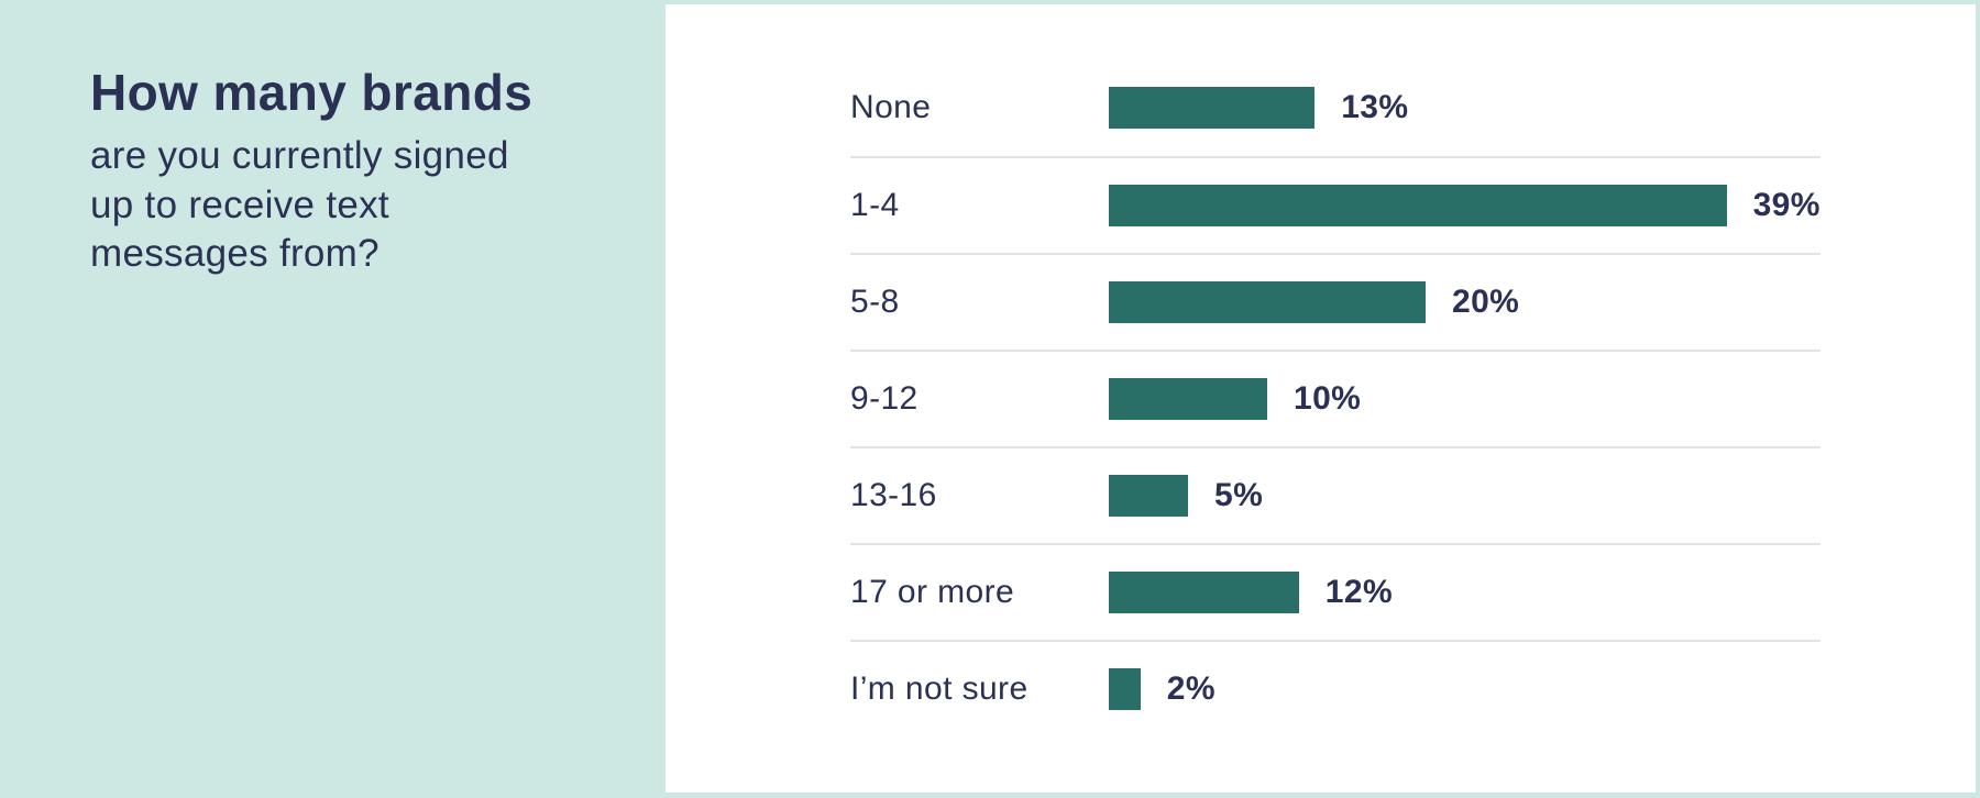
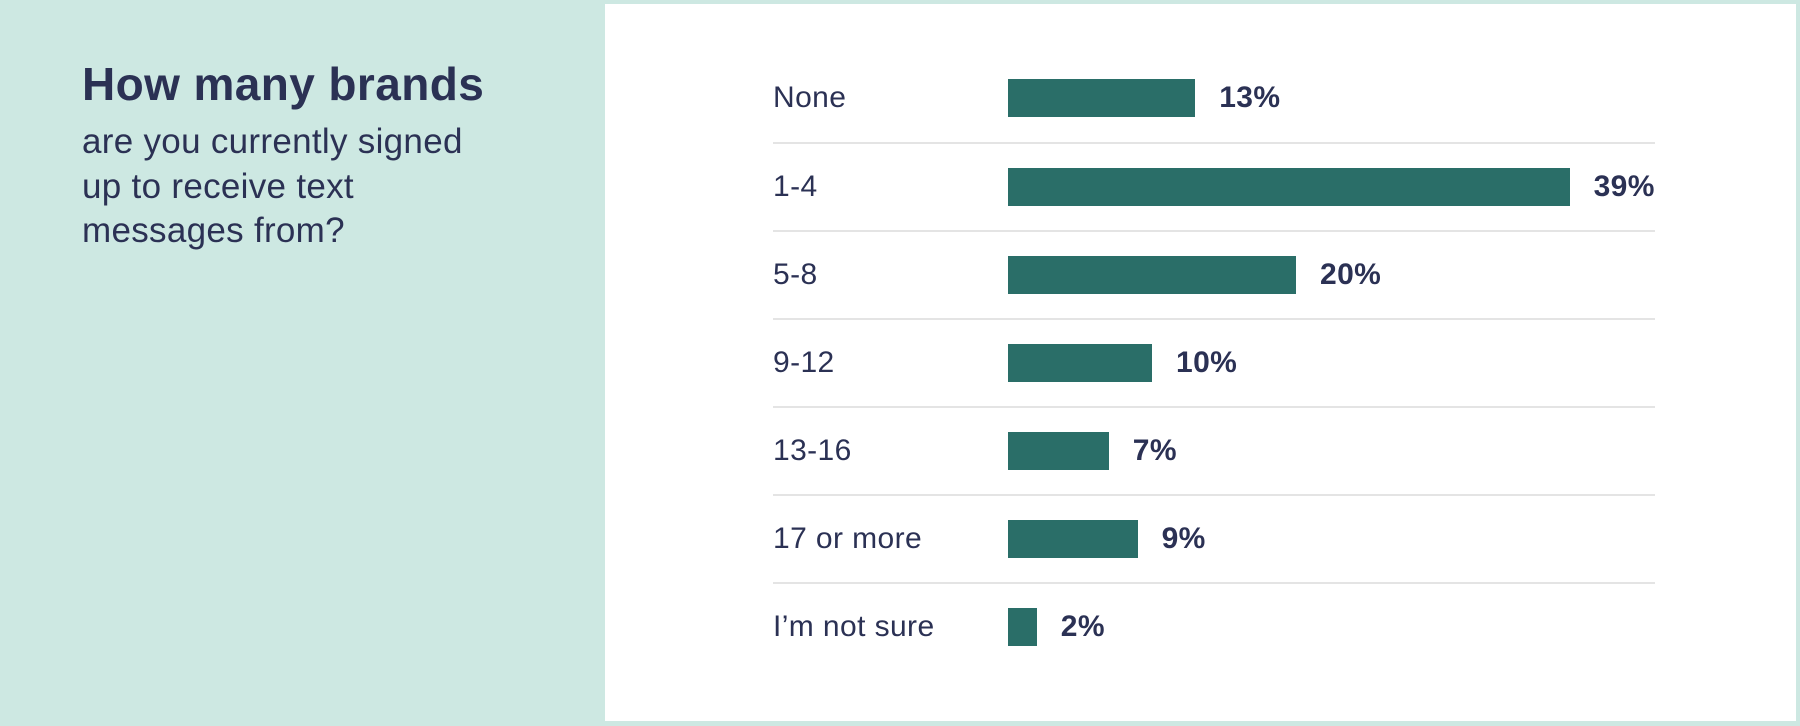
13-16: 5% -> 7%
17 or more: 12% -> 9%
